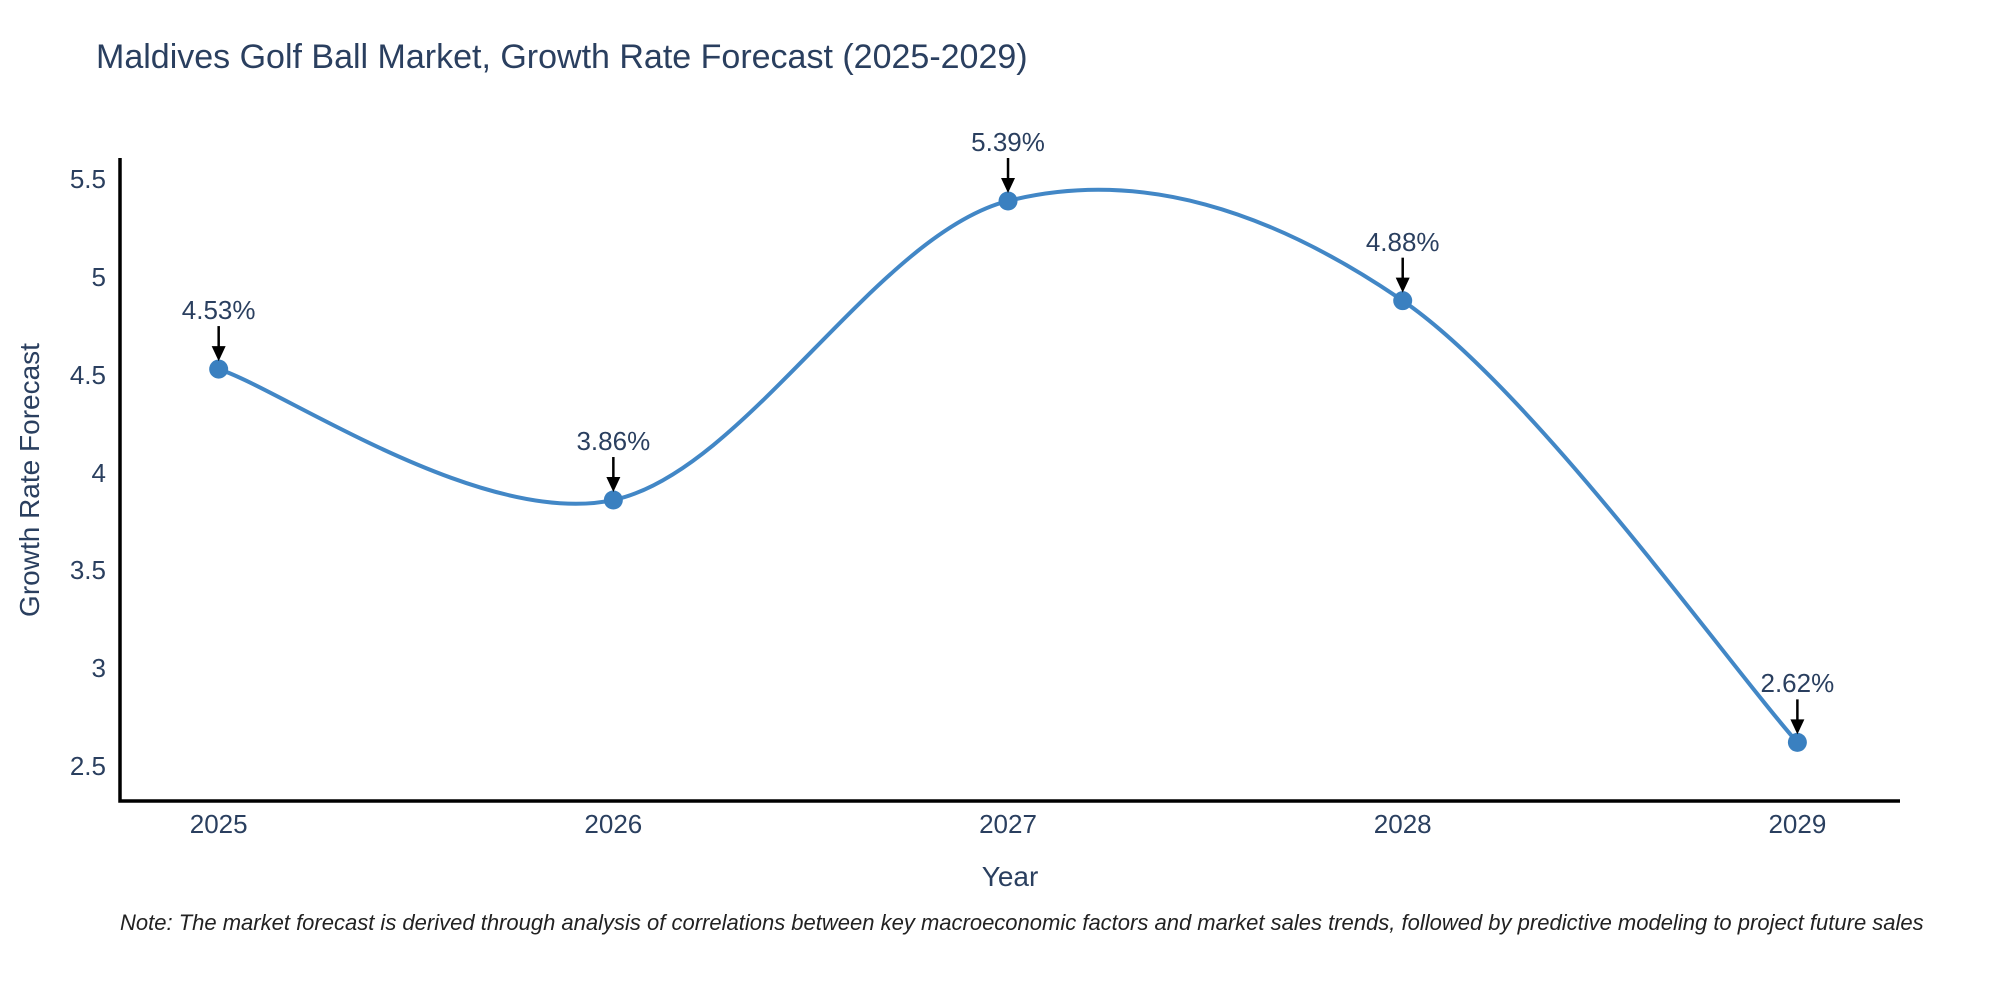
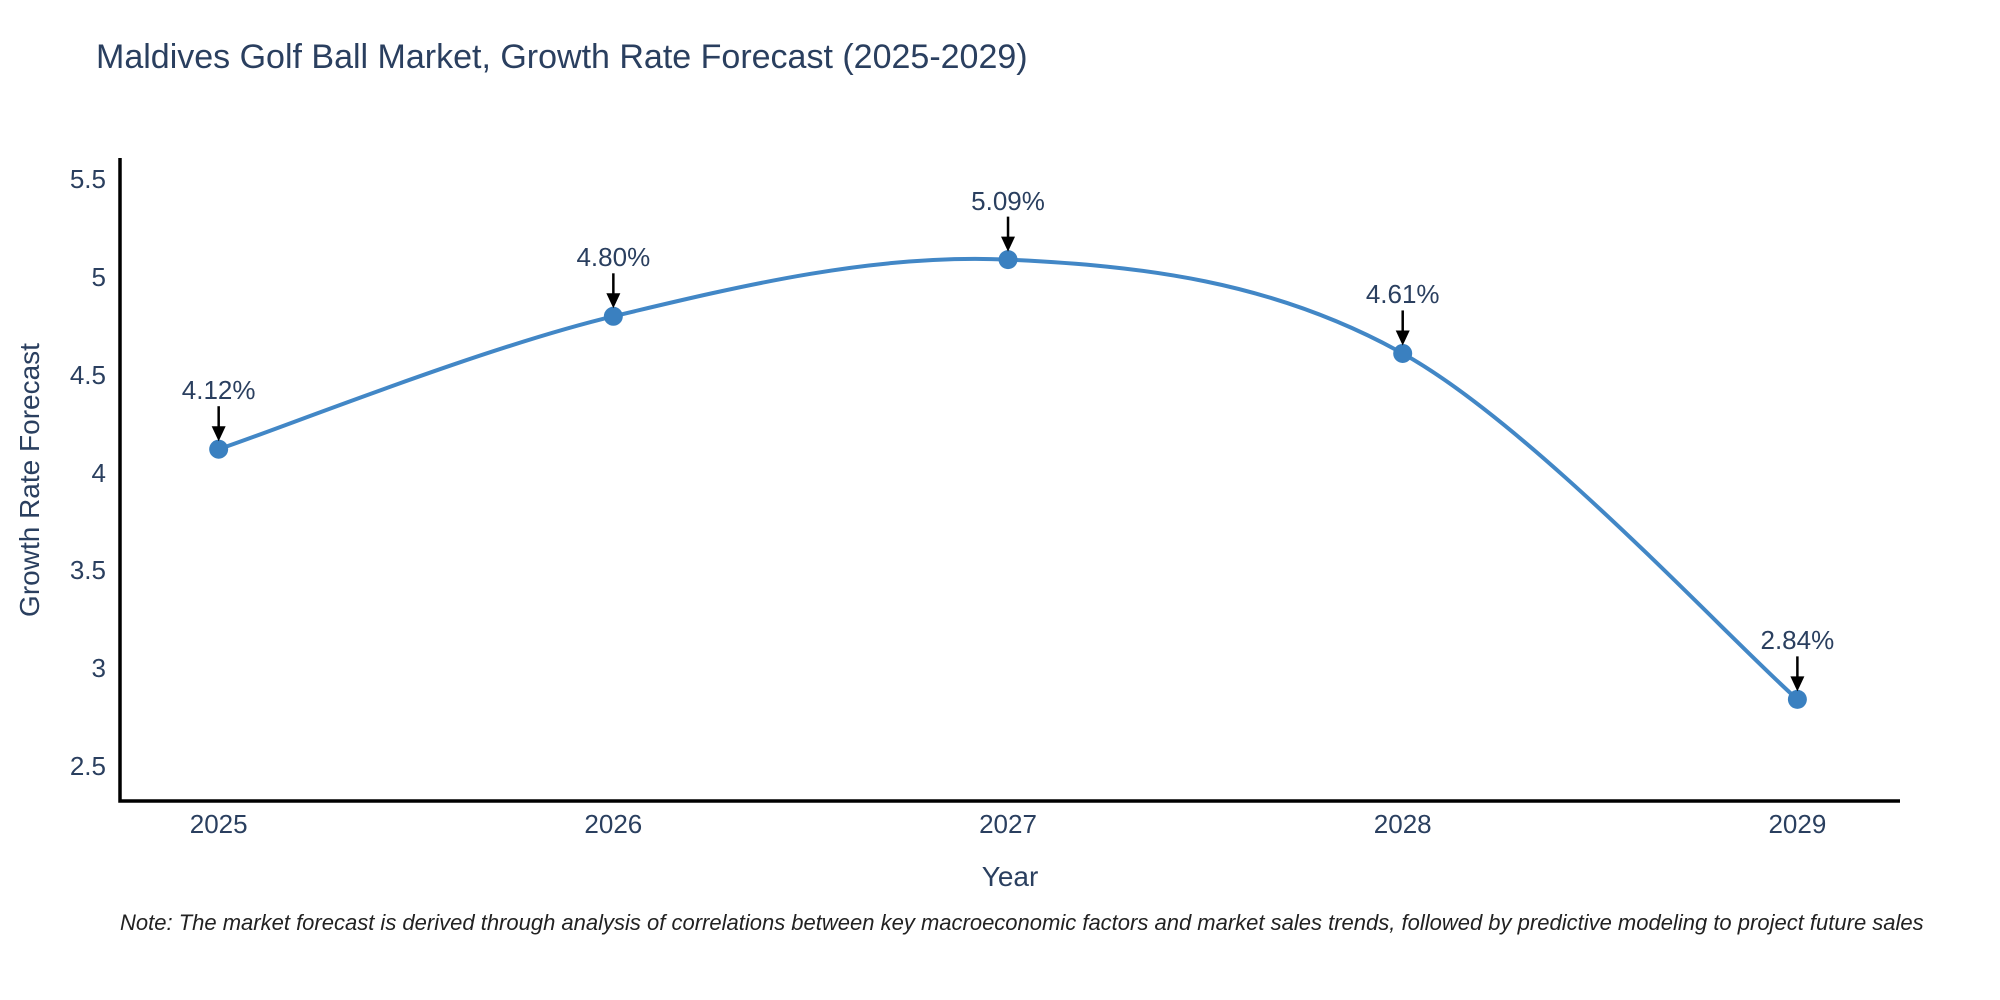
2025: 4.53% -> 4.12%
2026: 3.86% -> 4.80%
2027: 5.39% -> 5.09%
2028: 4.88% -> 4.61%
2029: 2.62% -> 2.84%
